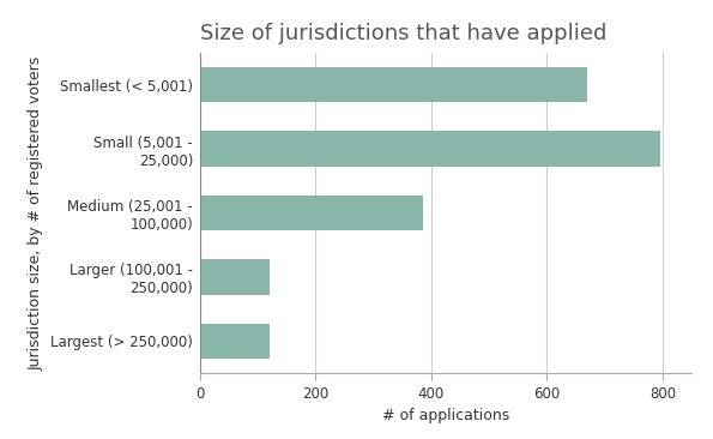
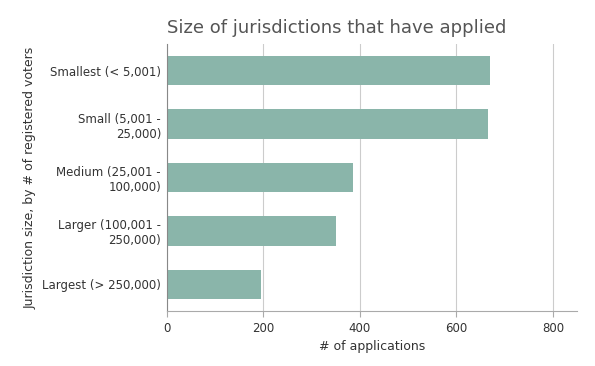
Small (5,001 - 25,000): 795 -> 665
Larger (100,001 - 250,000): 120 -> 350
Largest (> 250,000): 120 -> 195
